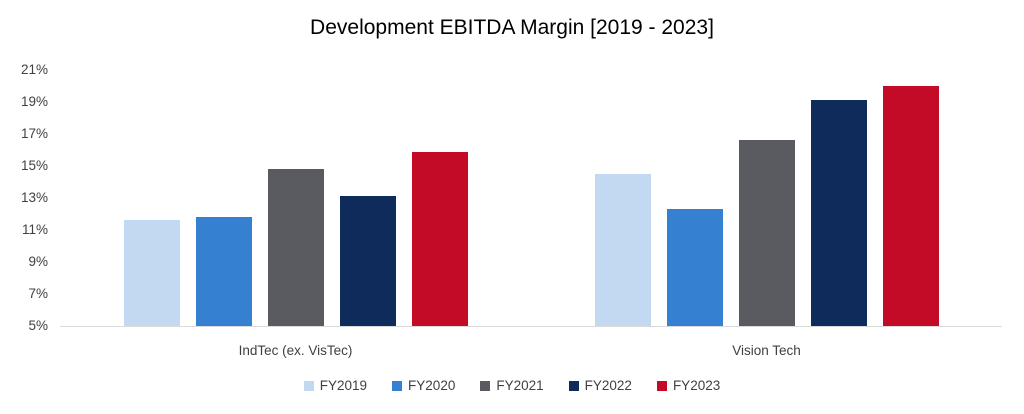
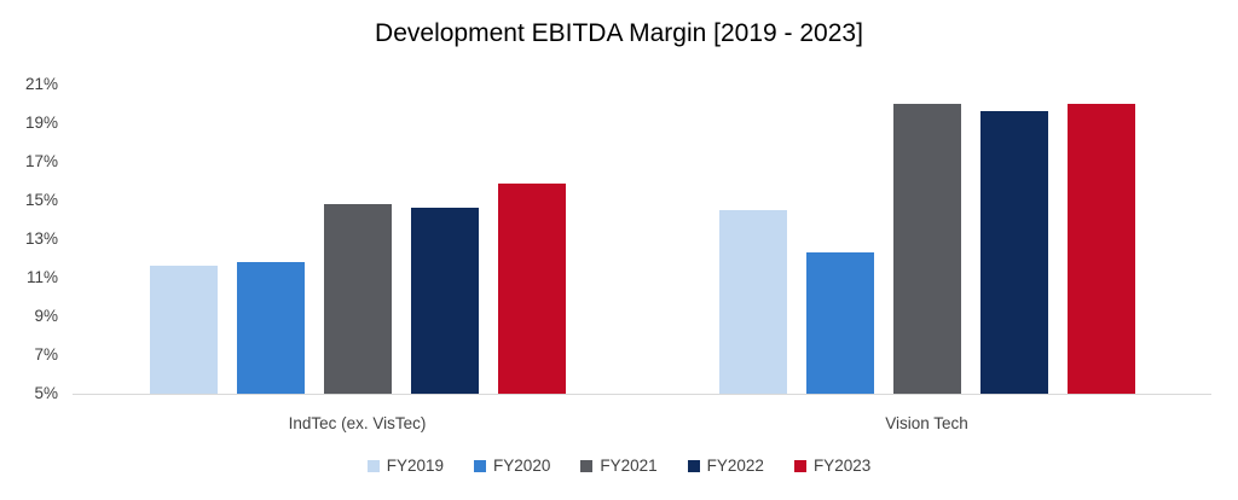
FY2022/IndTec (ex. VisTec): 13.1% -> 14.6%
FY2021/Vision Tech: 16.6% -> 20.0%
FY2022/Vision Tech: 19.1% -> 19.6%
